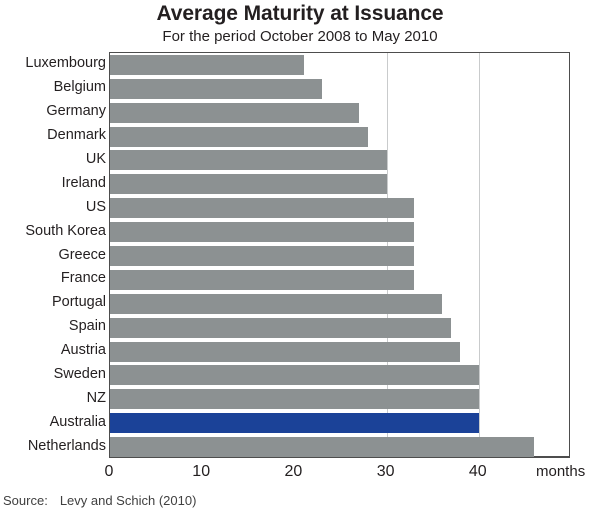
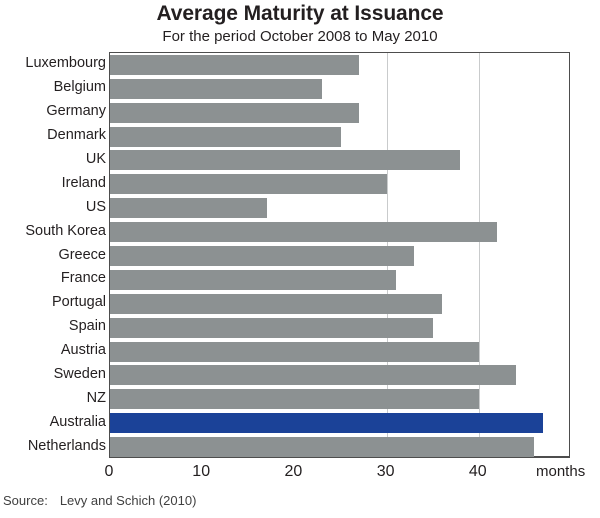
Luxembourg: 21 -> 27
Denmark: 28 -> 25
UK: 30 -> 38
US: 33 -> 17
South Korea: 33 -> 42
France: 33 -> 31
Spain: 37 -> 35
Austria: 38 -> 40
Sweden: 40 -> 44
Australia: 40 -> 47
